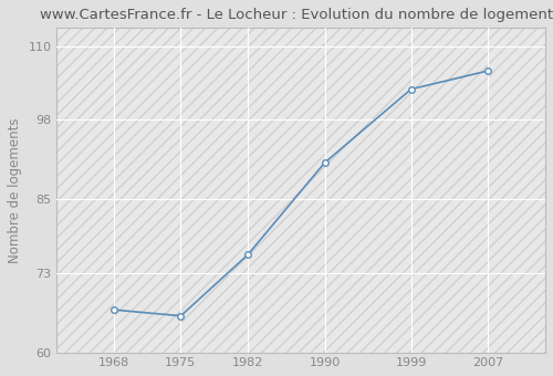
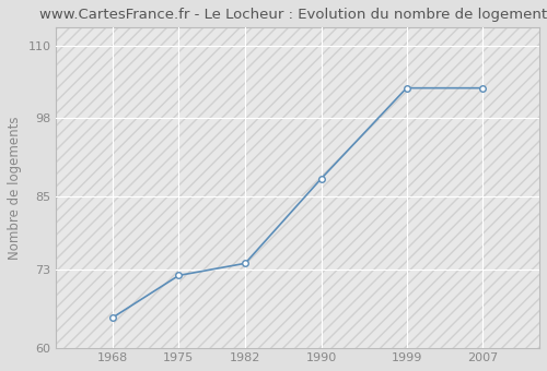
1968: 67 -> 65
1975: 66 -> 72
1982: 76 -> 74
1990: 91 -> 88
2007: 106 -> 103
